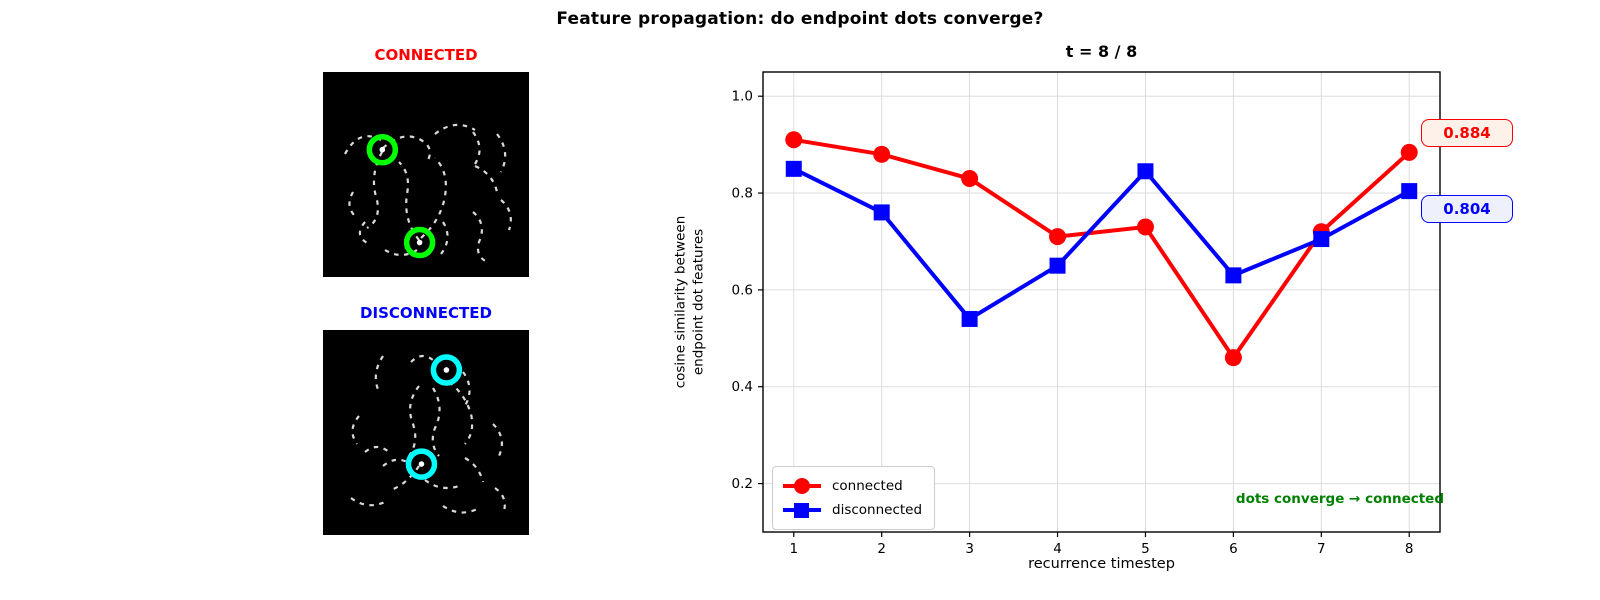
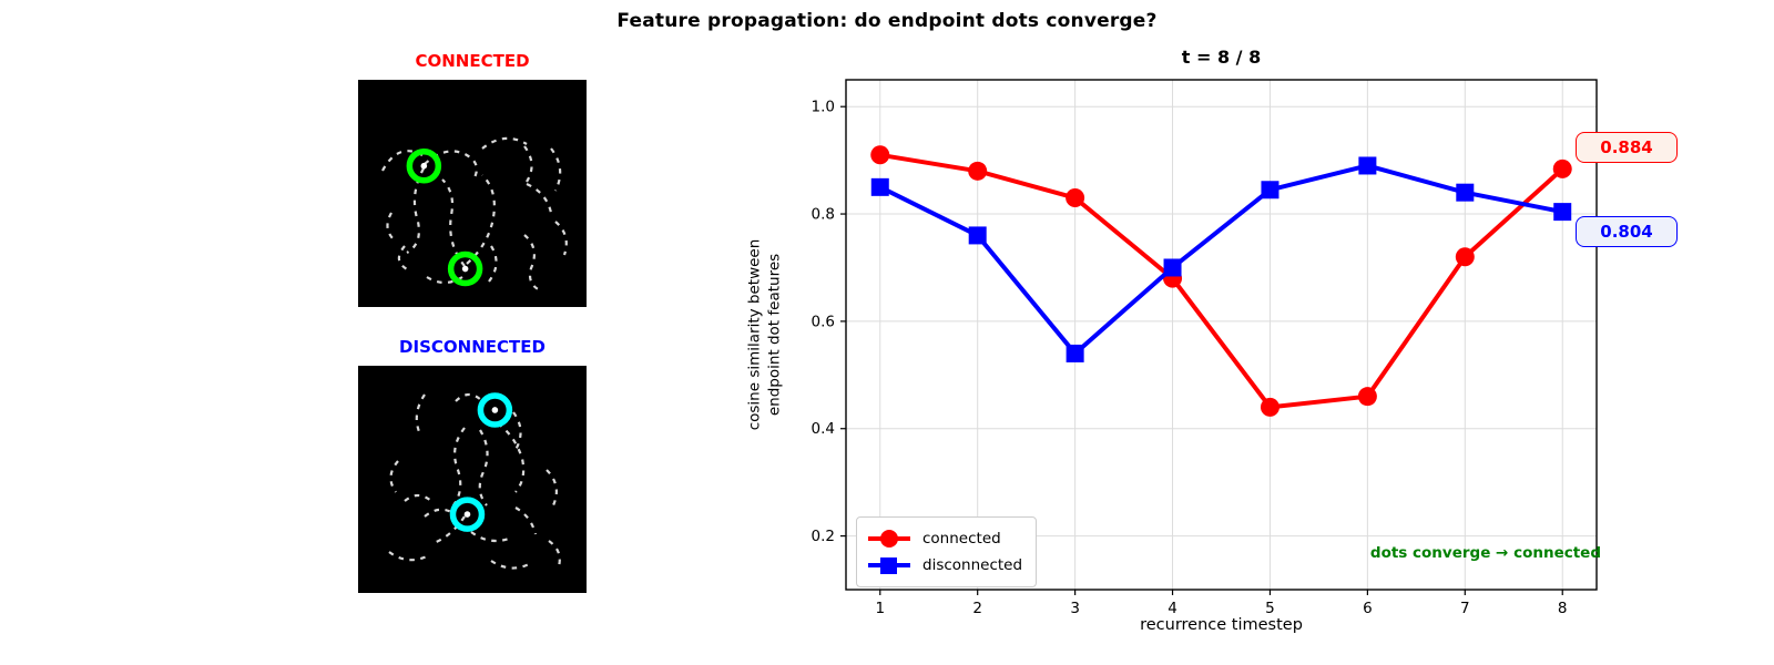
connected/4: 0.71 -> 0.68
disconnected/4: 0.65 -> 0.70
connected/5: 0.73 -> 0.44
disconnected/6: 0.63 -> 0.89
disconnected/7: 0.70 -> 0.84
